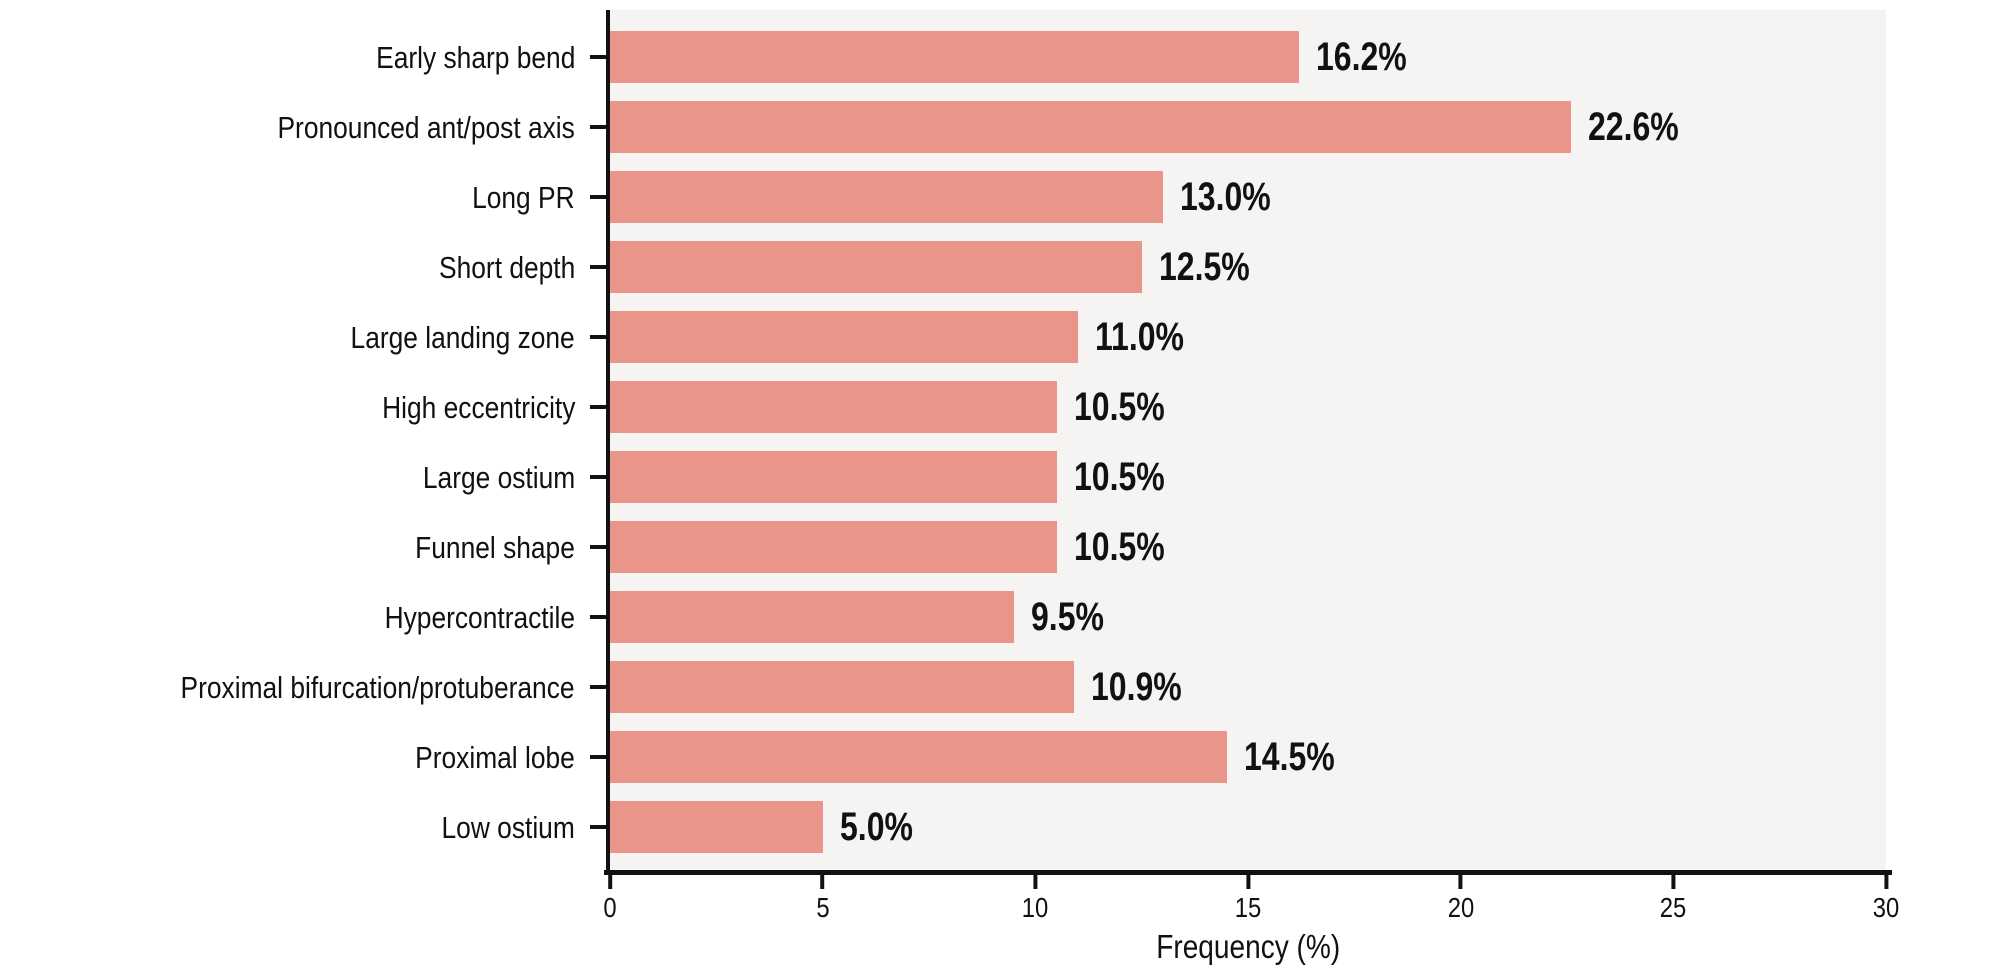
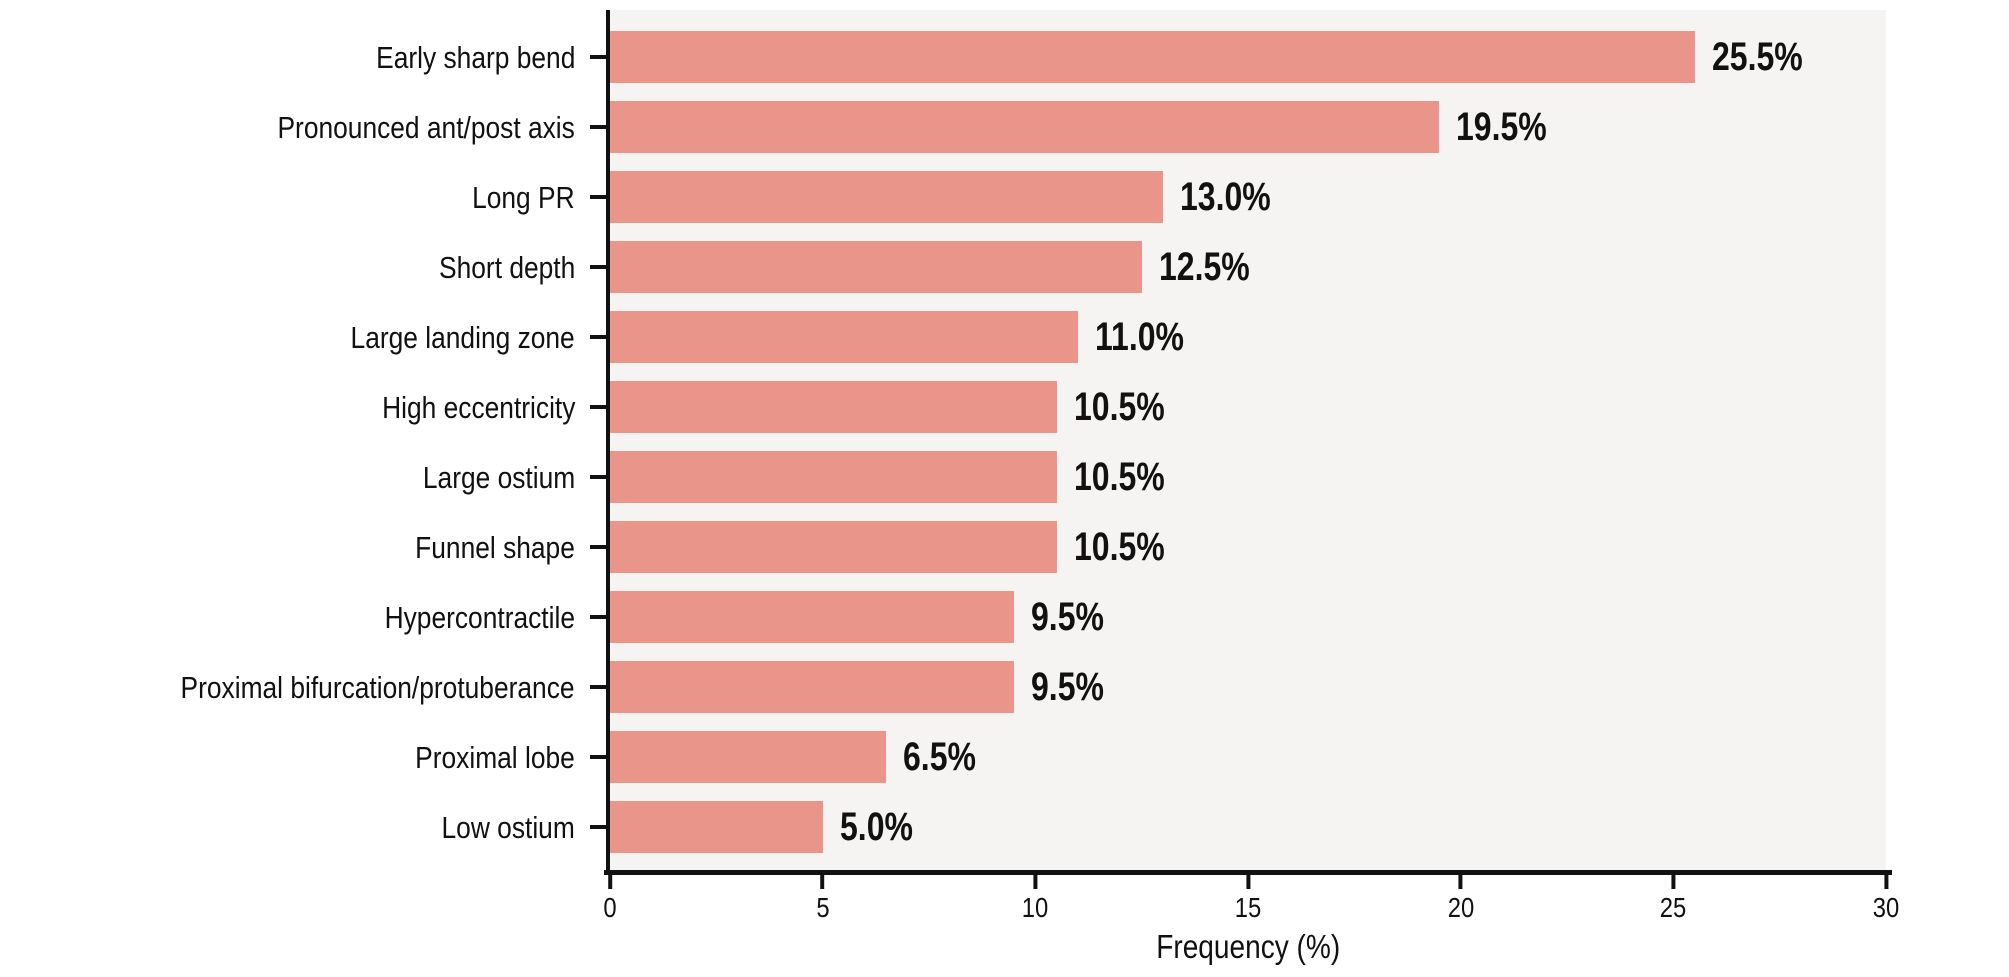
Early sharp bend: 16.2% -> 25.5%
Pronounced ant/post axis: 22.6% -> 19.5%
Proximal bifurcation/protuberance: 10.9% -> 9.5%
Proximal lobe: 14.5% -> 6.5%
